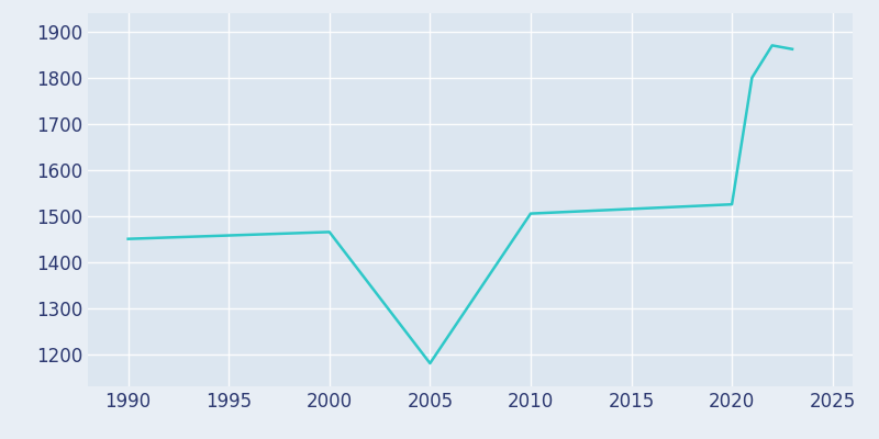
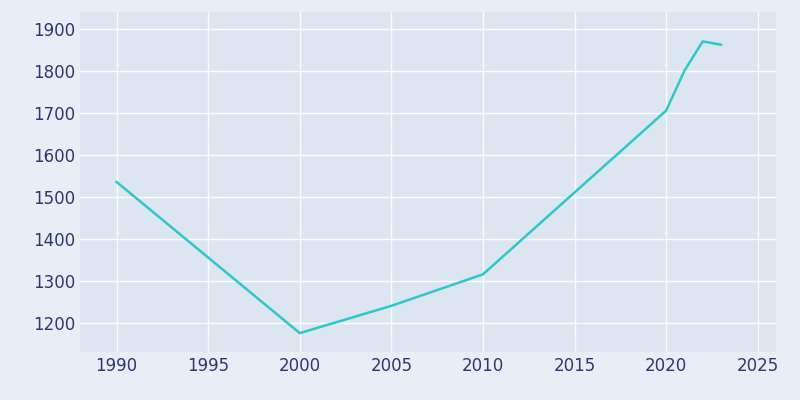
1990: 1450 -> 1535
2000: 1465 -> 1175
2005: 1180 -> 1240
2010: 1505 -> 1315
2020: 1525 -> 1705
